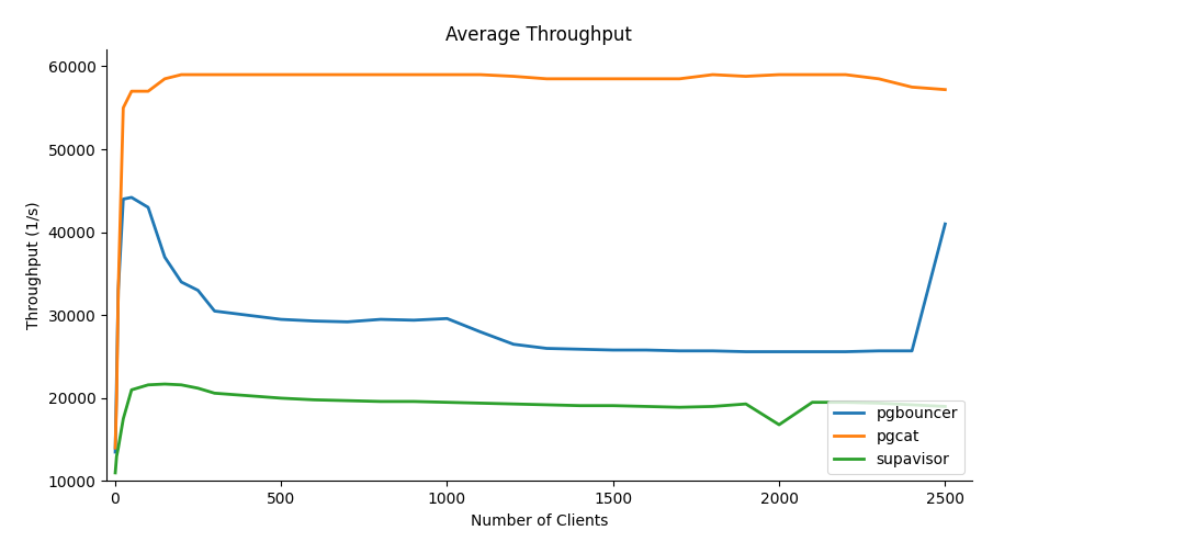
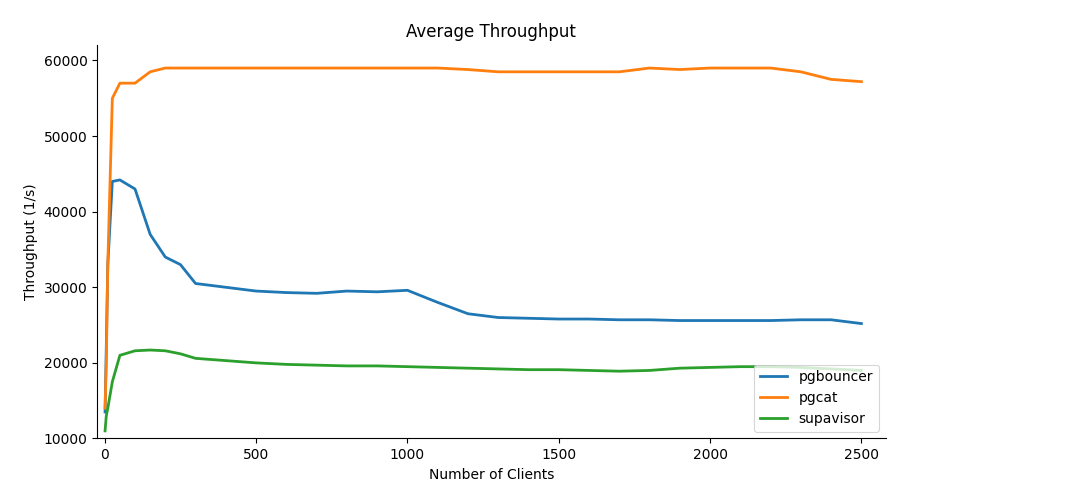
supavisor/2000: 16800 -> 19400
pgbouncer/2500: 41000 -> 25200
